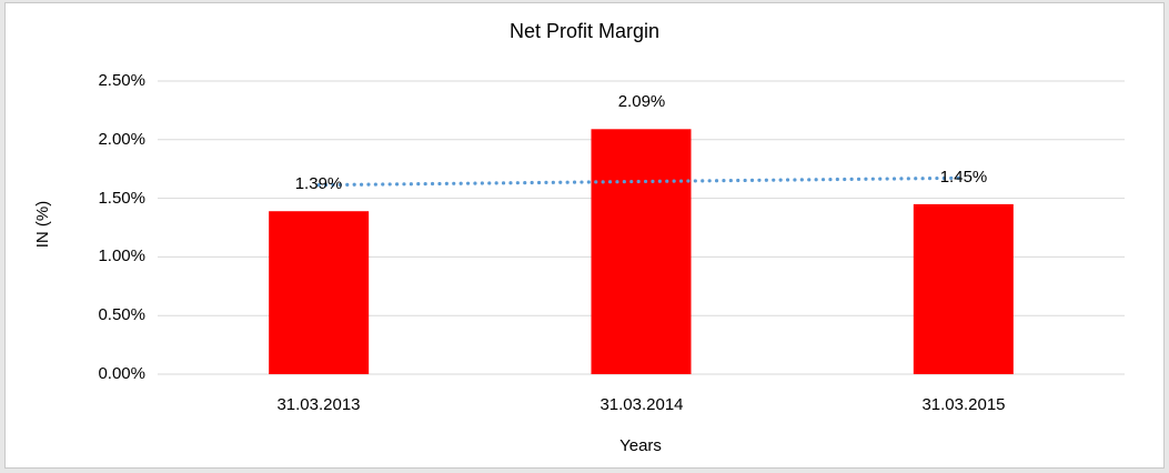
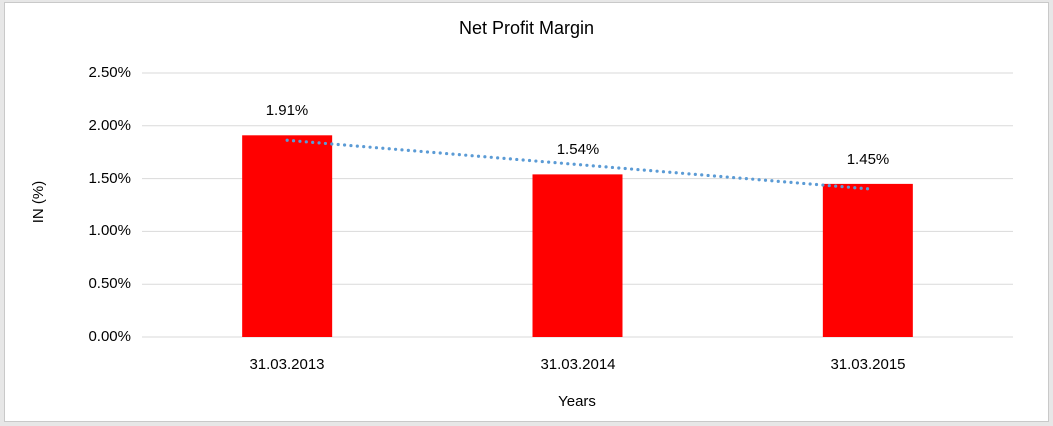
31.03.2013: 1.39% -> 1.91%
31.03.2014: 2.09% -> 1.54%
